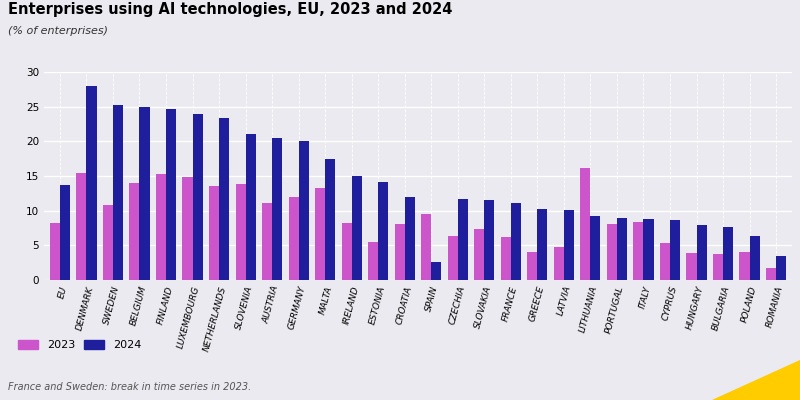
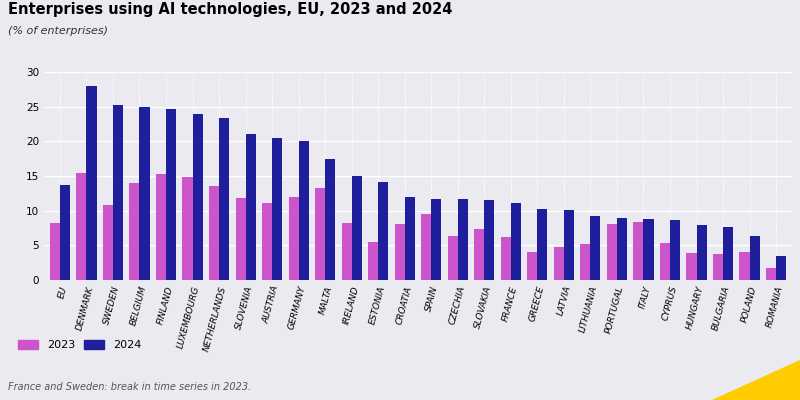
2023/SLOVENIA: 13.8 -> 11.8
2024/SPAIN: 2.6 -> 11.7
2023/LITHUANIA: 16.2 -> 5.2
